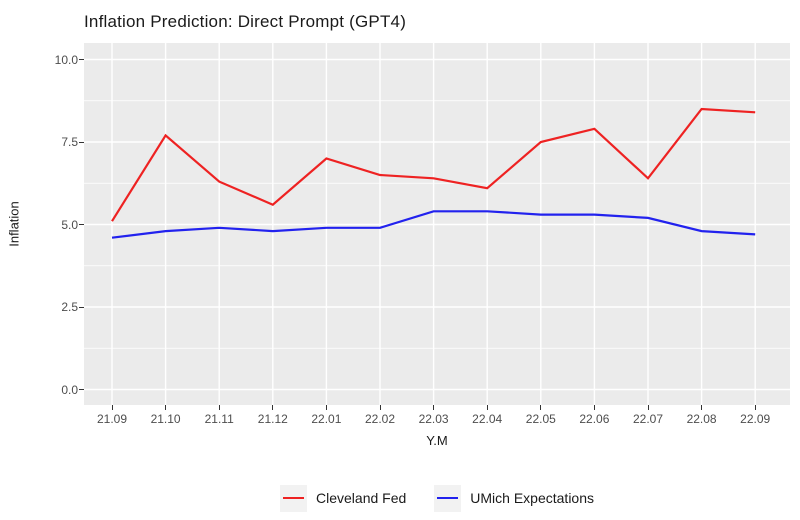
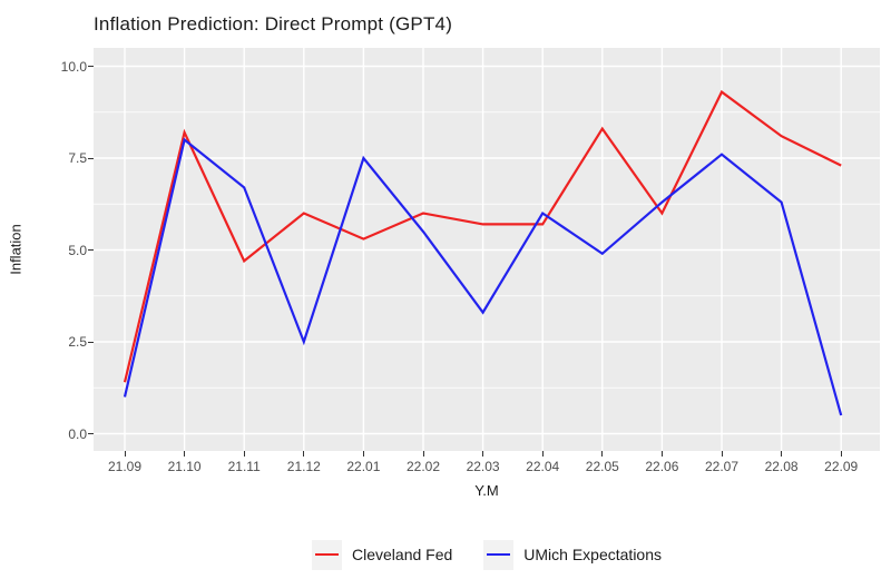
Cleveland Fed/21.09: 5.1 -> 1.4
UMich Expectations/21.09: 4.6 -> 1.0
Cleveland Fed/21.10: 7.7 -> 8.2
UMich Expectations/21.10: 4.8 -> 8.0
Cleveland Fed/21.11: 6.3 -> 4.7
UMich Expectations/21.11: 4.9 -> 6.7
Cleveland Fed/21.12: 5.6 -> 6.0
UMich Expectations/21.12: 4.8 -> 2.5
Cleveland Fed/22.01: 7.0 -> 5.3
UMich Expectations/22.01: 4.9 -> 7.5
Cleveland Fed/22.02: 6.5 -> 6.0
UMich Expectations/22.02: 4.9 -> 5.5
Cleveland Fed/22.03: 6.4 -> 5.7
UMich Expectations/22.03: 5.4 -> 3.3
Cleveland Fed/22.04: 6.1 -> 5.7
UMich Expectations/22.04: 5.4 -> 6.0
Cleveland Fed/22.05: 7.5 -> 8.3
UMich Expectations/22.05: 5.3 -> 4.9
Cleveland Fed/22.06: 7.9 -> 6.0
UMich Expectations/22.06: 5.3 -> 6.3
Cleveland Fed/22.07: 6.4 -> 9.3
UMich Expectations/22.07: 5.2 -> 7.6
Cleveland Fed/22.08: 8.5 -> 8.1
UMich Expectations/22.08: 4.8 -> 6.3
Cleveland Fed/22.09: 8.4 -> 7.3
UMich Expectations/22.09: 4.7 -> 0.5
